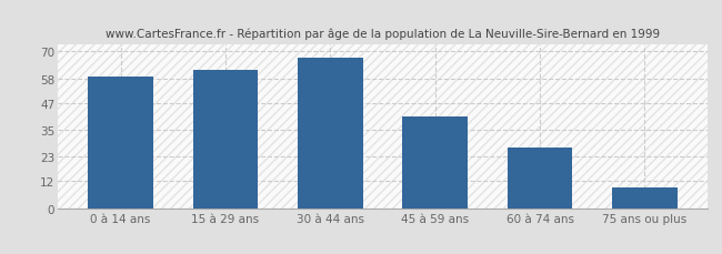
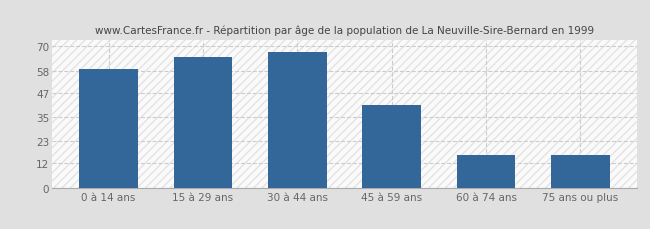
15 à 29 ans: 62 -> 65
60 à 74 ans: 27 -> 16
75 ans ou plus: 9 -> 16
